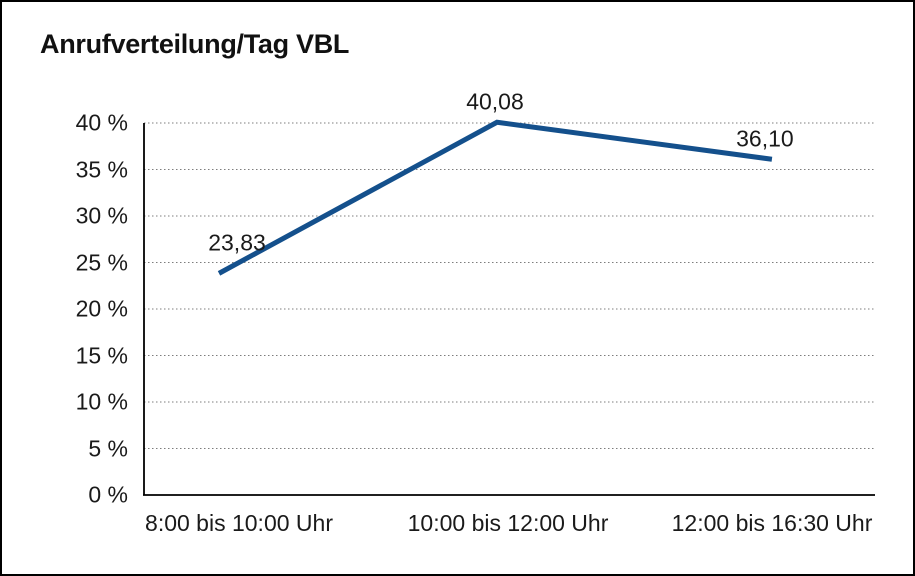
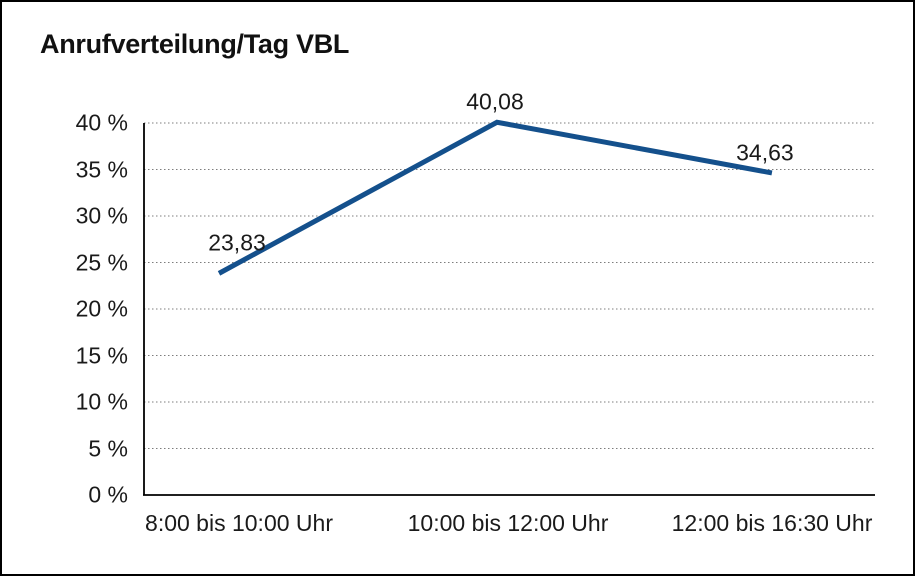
12:00 bis 16:30 Uhr: 36,10 -> 34,63
